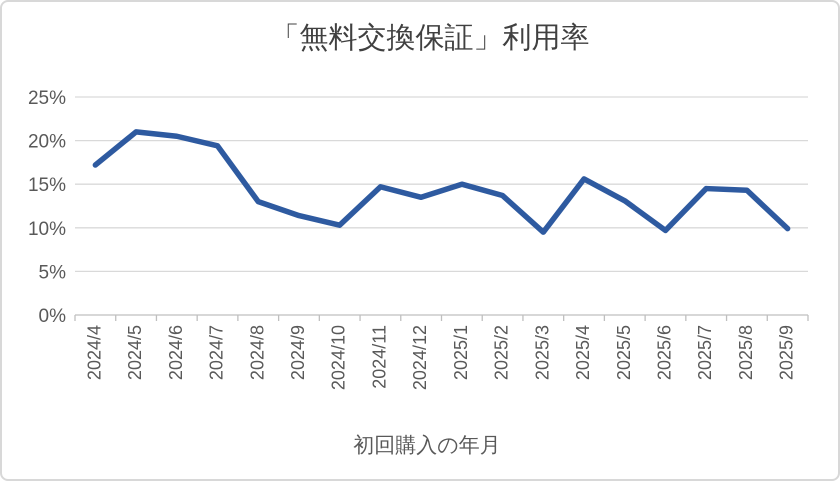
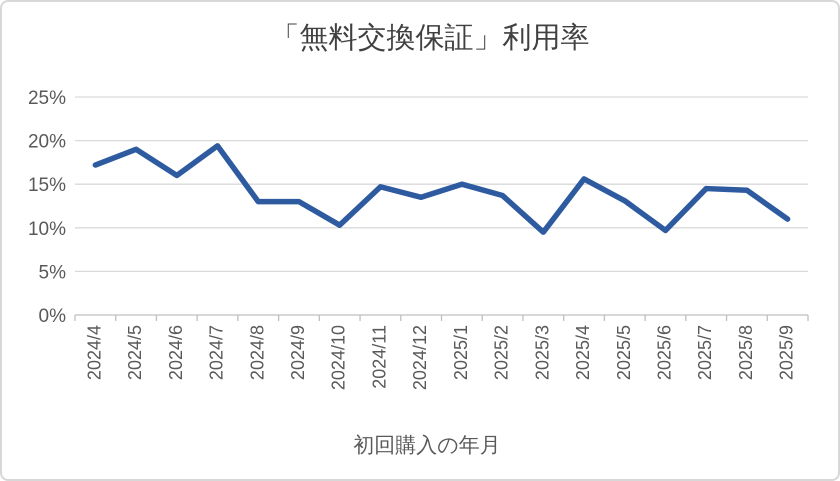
2024/5: 21% -> 19%
2024/6: 20% -> 16%
2024/9: 11% -> 13%
2025/9: 10% -> 11%
